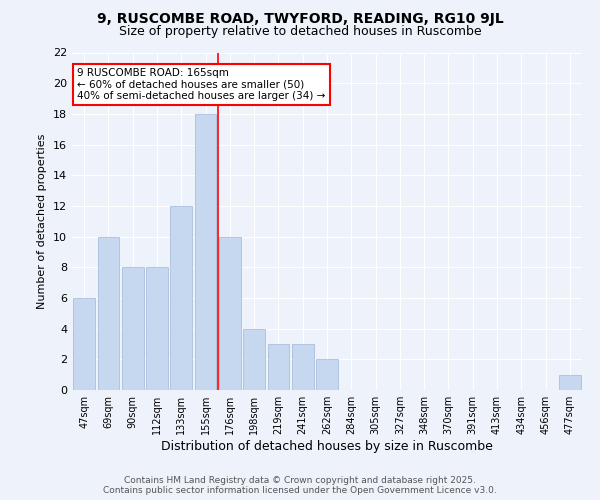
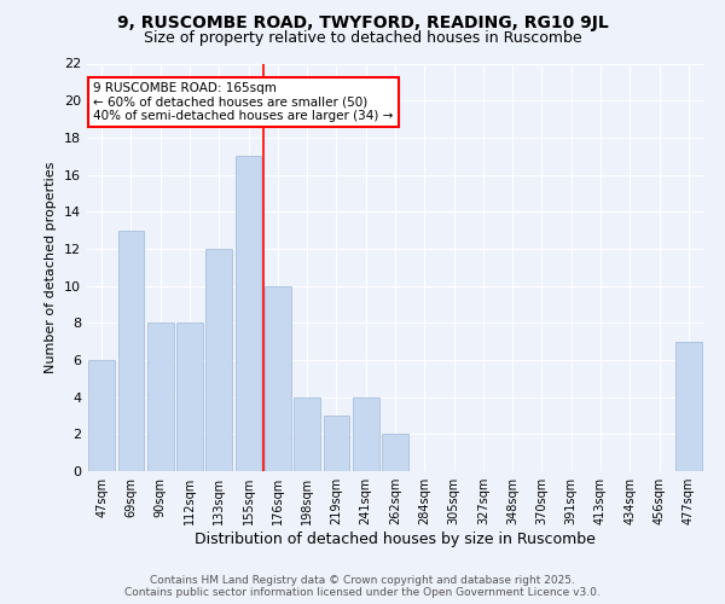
69sqm: 10 -> 13
155sqm: 18 -> 17
241sqm: 3 -> 4
477sqm: 1 -> 7
